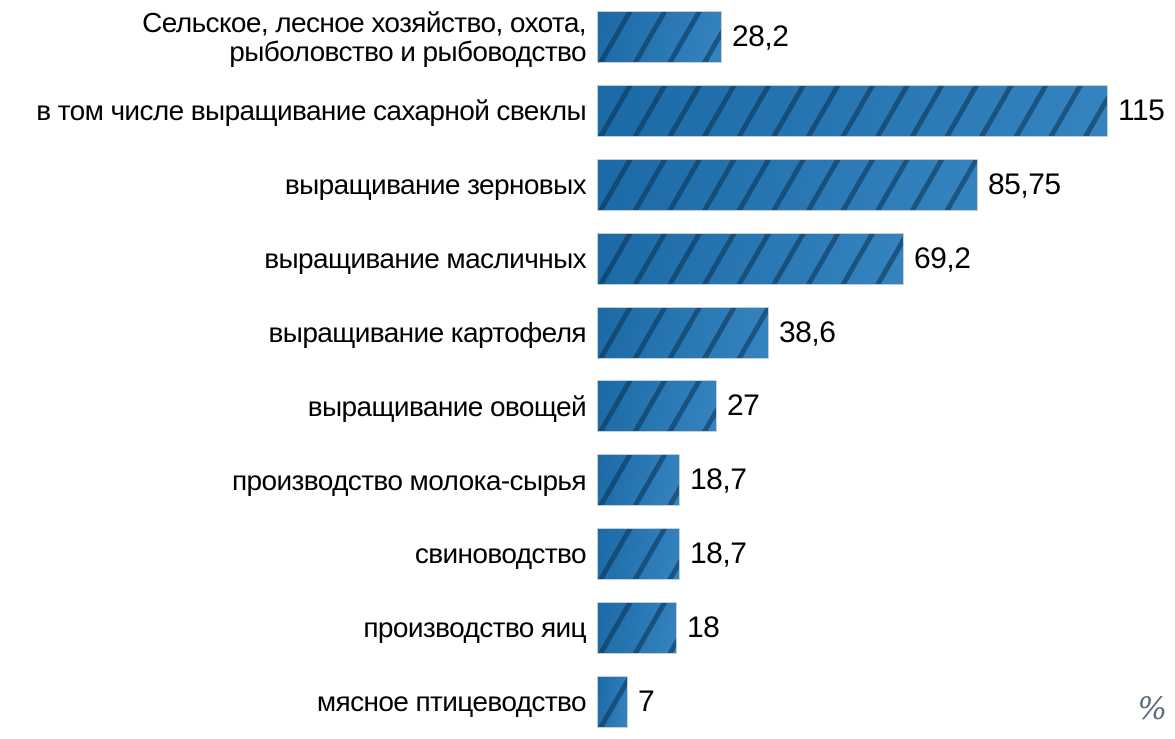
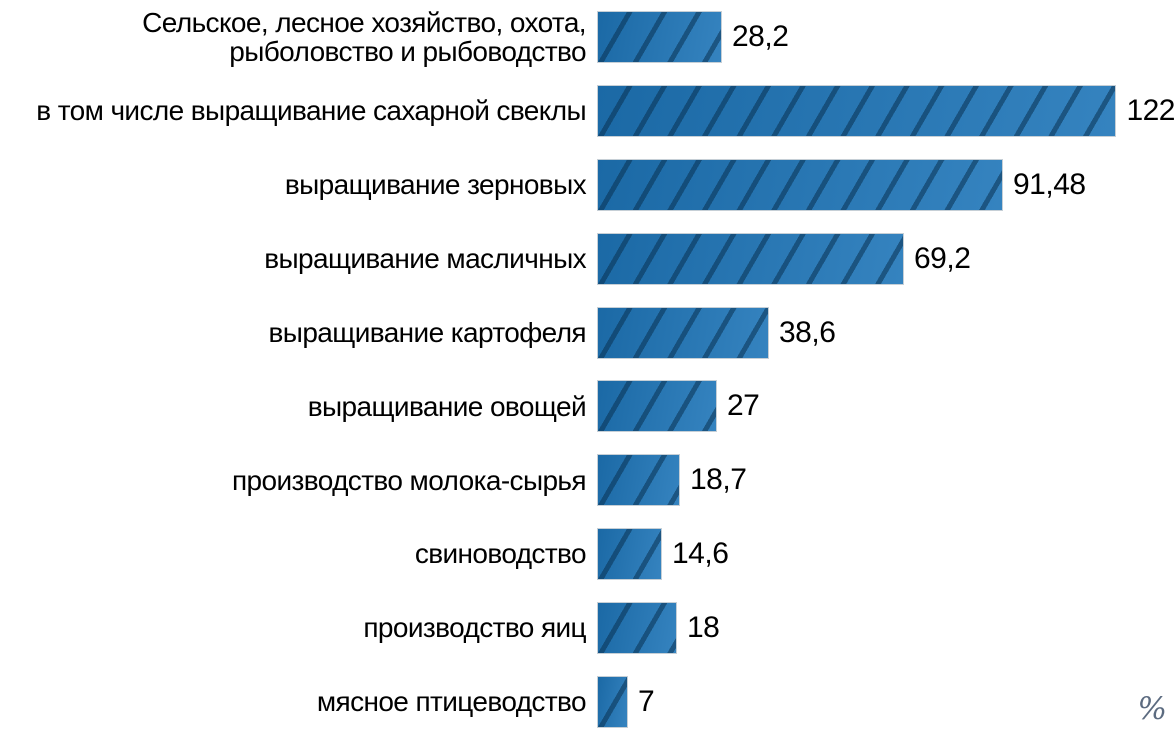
в том числе выращивание сахарной свеклы: 115 -> 122
выращивание зерновых: 85,75 -> 91,48
свиноводство: 18,7 -> 14,6
